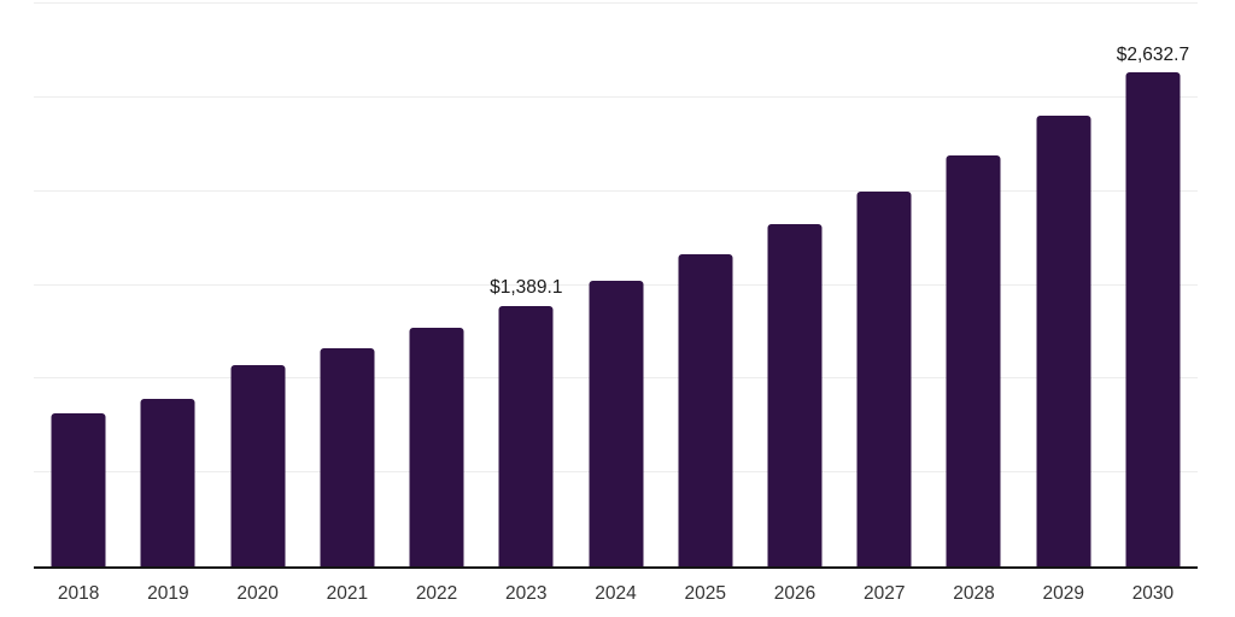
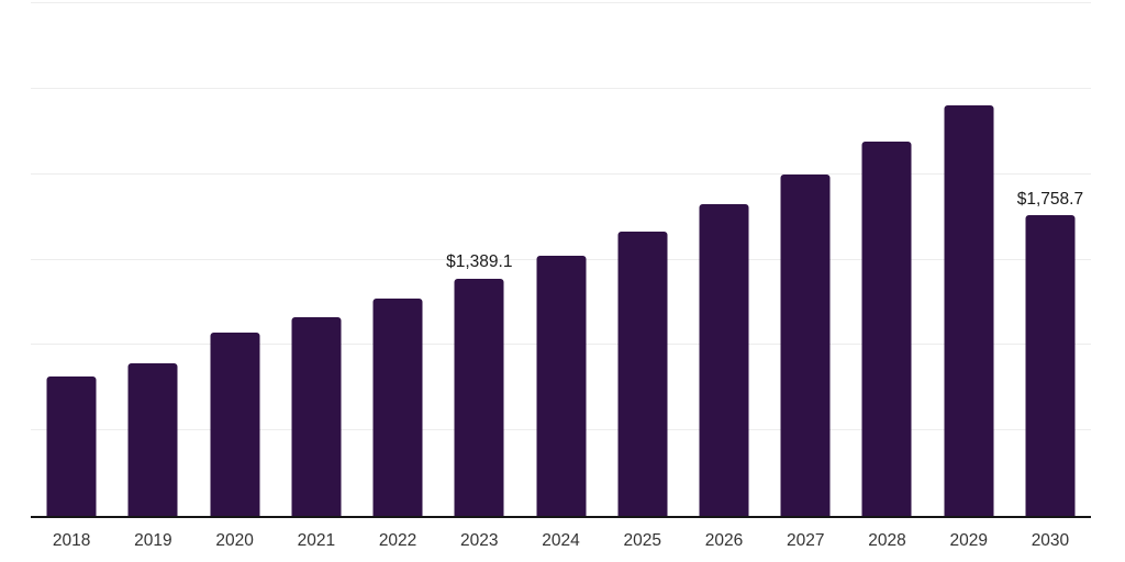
2030: $2,632.7 -> $1,758.7
